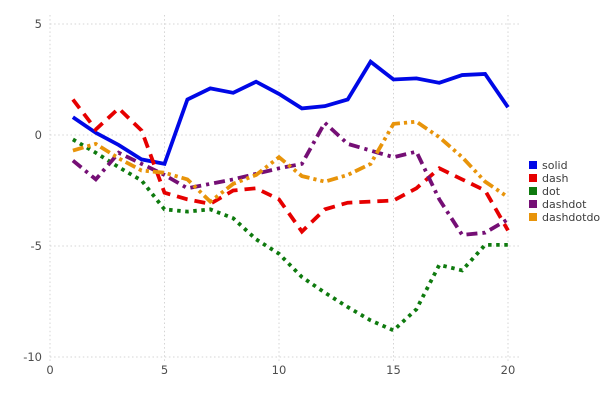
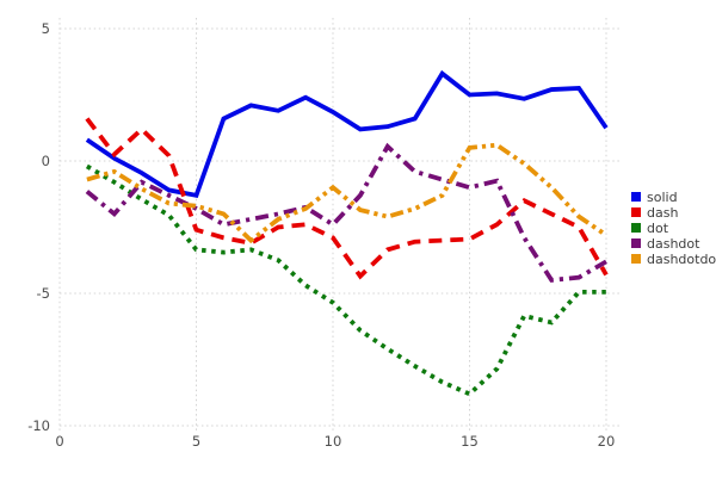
dashdot/10: -1.5 -> -2.4
